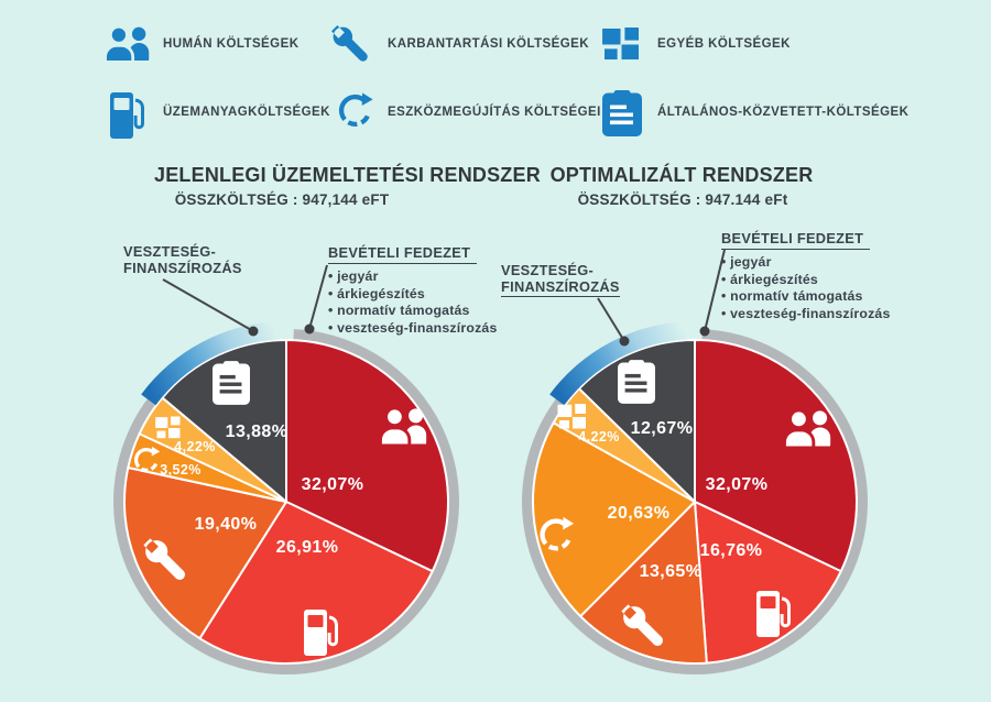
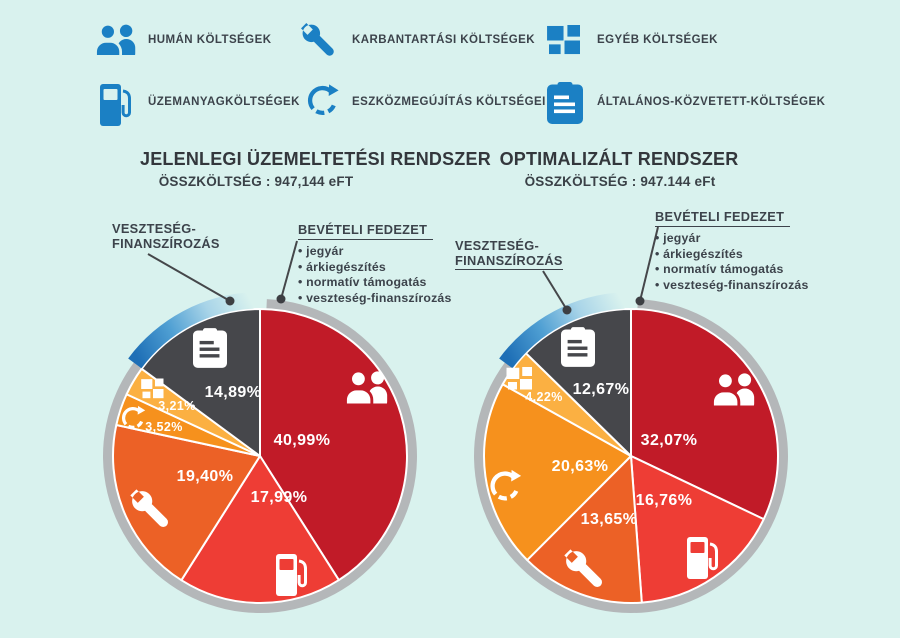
JELENLEGI ÜZEMELTETÉSI RENDSZER/HUMÁN KÖLTSÉGEK: 32,07% -> 40,99%
JELENLEGI ÜZEMELTETÉSI RENDSZER/ÜZEMANYAGKÖLTSÉGEK: 26,91% -> 17,99%
JELENLEGI ÜZEMELTETÉSI RENDSZER/EGYÉB KÖLTSÉGEK: 4,22% -> 3,21%
JELENLEGI ÜZEMELTETÉSI RENDSZER/ÁLTALÁNOS-KÖZVETETT-KÖLTSÉGEK: 13,88% -> 14,89%
